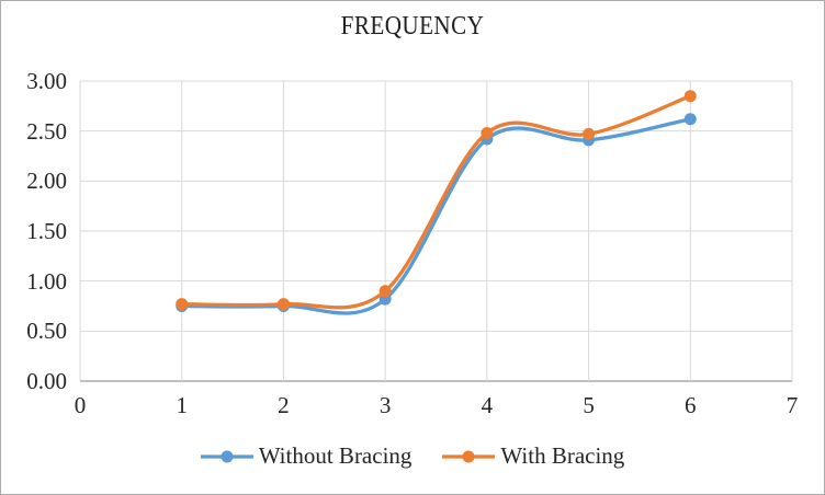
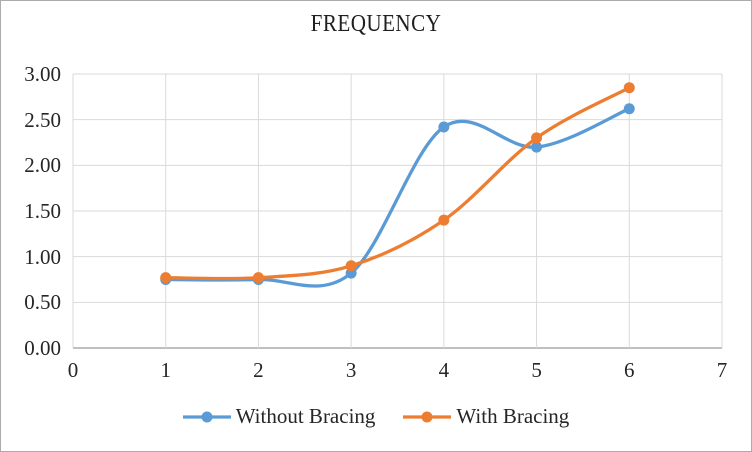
With Bracing/4: 2.5 -> 1.4
Without Bracing/5: 2.4 -> 2.2
With Bracing/5: 2.5 -> 2.3
